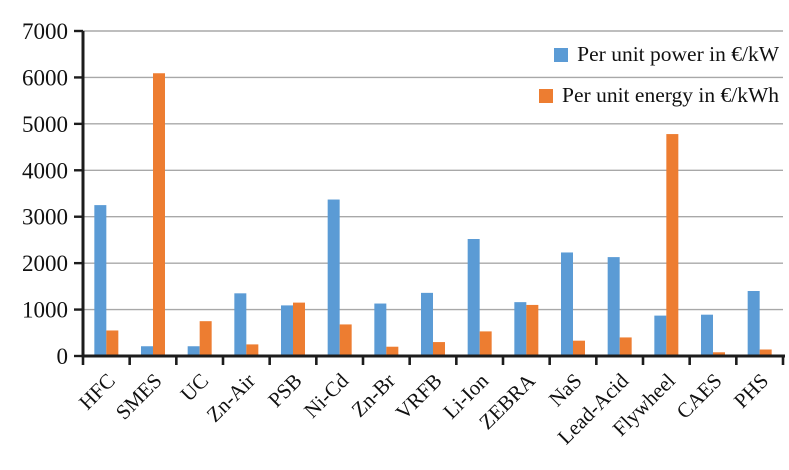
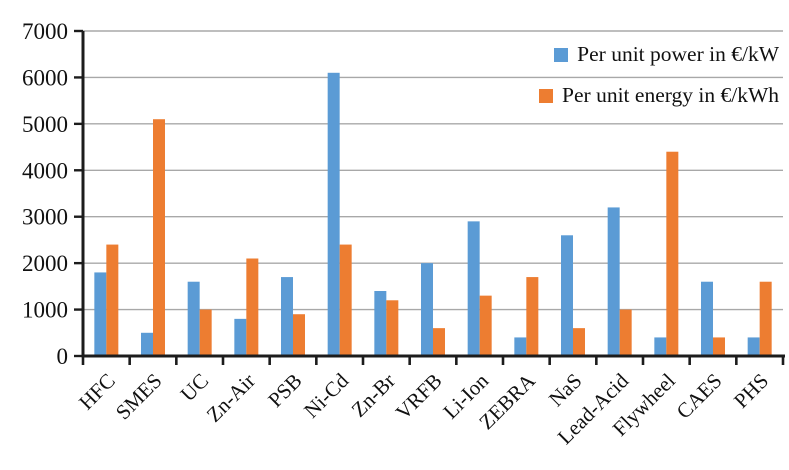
Per unit power in €/kW/HFC: 3200 -> 1800
Per unit energy in €/kWh/HFC: 600 -> 2400
Per unit power in €/kW/SMES: 200 -> 500
Per unit energy in €/kWh/SMES: 6100 -> 5100
Per unit power in €/kW/UC: 200 -> 1600
Per unit energy in €/kWh/UC: 800 -> 1000
Per unit power in €/kW/Zn-Air: 1400 -> 800
Per unit energy in €/kWh/Zn-Air: 200 -> 2100
Per unit power in €/kW/PSB: 1100 -> 1700
Per unit energy in €/kWh/PSB: 1200 -> 900
Per unit power in €/kW/Ni-Cd: 3400 -> 6100
Per unit energy in €/kWh/Ni-Cd: 700 -> 2400
Per unit power in €/kW/Zn-Br: 1100 -> 1400
Per unit energy in €/kWh/Zn-Br: 200 -> 1200
Per unit power in €/kW/VRFB: 1400 -> 2000
Per unit energy in €/kWh/VRFB: 300 -> 600
Per unit power in €/kW/Li-Ion: 2500 -> 2900
Per unit energy in €/kWh/Li-Ion: 500 -> 1300
Per unit power in €/kW/ZEBRA: 1200 -> 400
Per unit energy in €/kWh/ZEBRA: 1100 -> 1700
Per unit power in €/kW/NaS: 2200 -> 2600
Per unit energy in €/kWh/NaS: 300 -> 600
Per unit power in €/kW/Lead-Acid: 2100 -> 3200
Per unit energy in €/kWh/Lead-Acid: 400 -> 1000
Per unit power in €/kW/Flywheel: 900 -> 400
Per unit energy in €/kWh/Flywheel: 4800 -> 4400
Per unit power in €/kW/CAES: 900 -> 1600
Per unit energy in €/kWh/CAES: 100 -> 400
Per unit power in €/kW/PHS: 1400 -> 400
Per unit energy in €/kWh/PHS: 100 -> 1600
